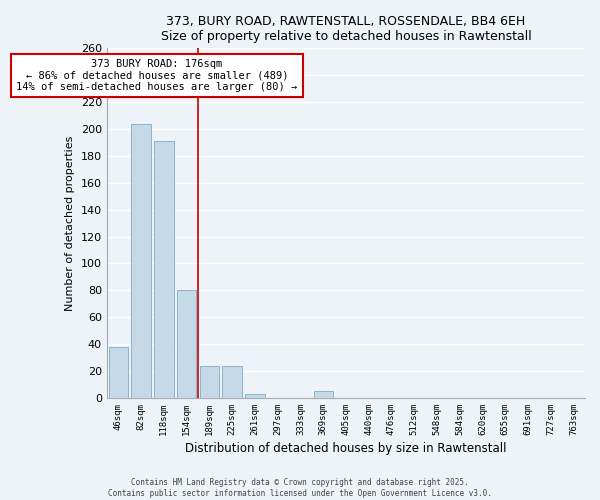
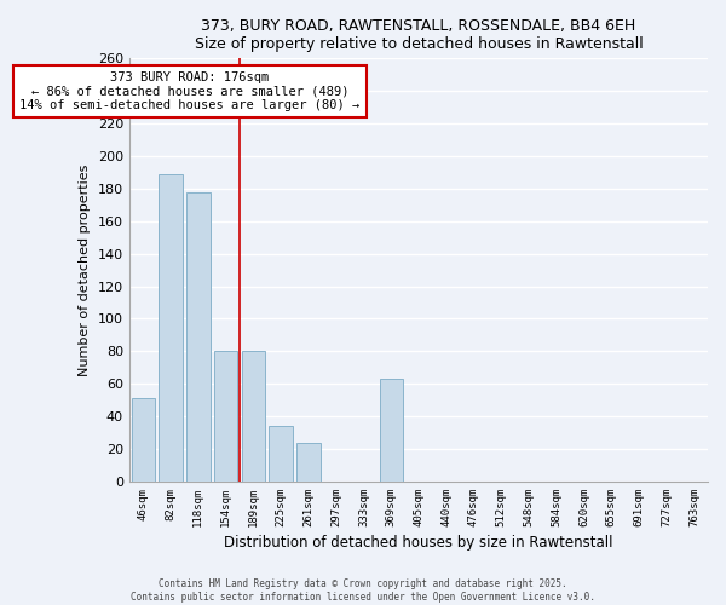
46sqm: 38 -> 51
82sqm: 204 -> 189
118sqm: 191 -> 178
189sqm: 24 -> 80
225sqm: 24 -> 34
261sqm: 3 -> 24
369sqm: 5 -> 63
